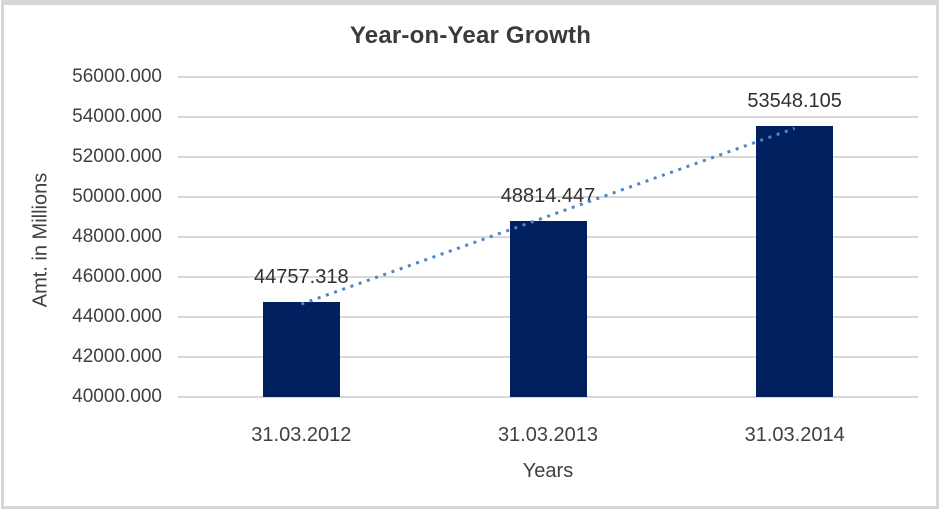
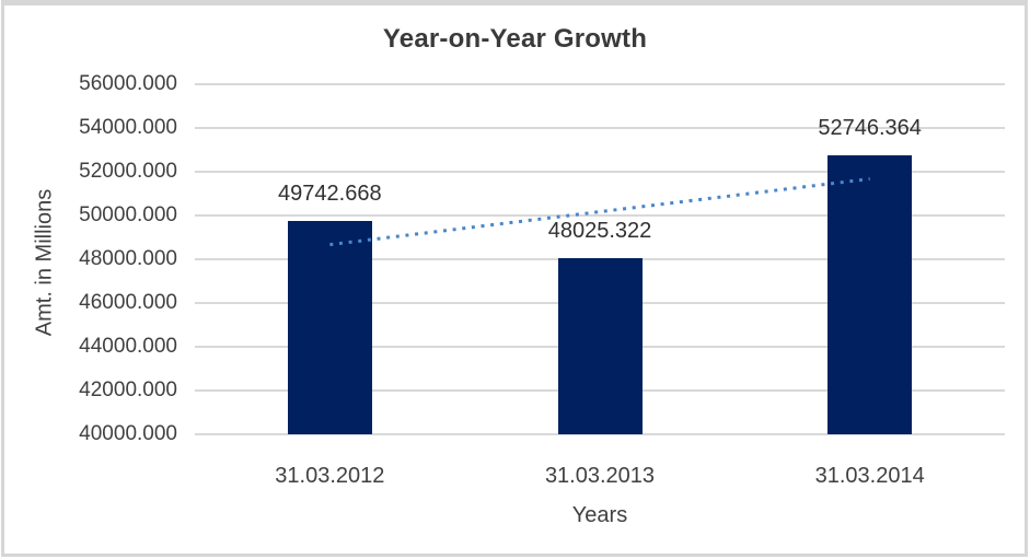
31.03.2012: 44757.318 -> 49742.668
31.03.2013: 48814.447 -> 48025.322
31.03.2014: 53548.105 -> 52746.364
